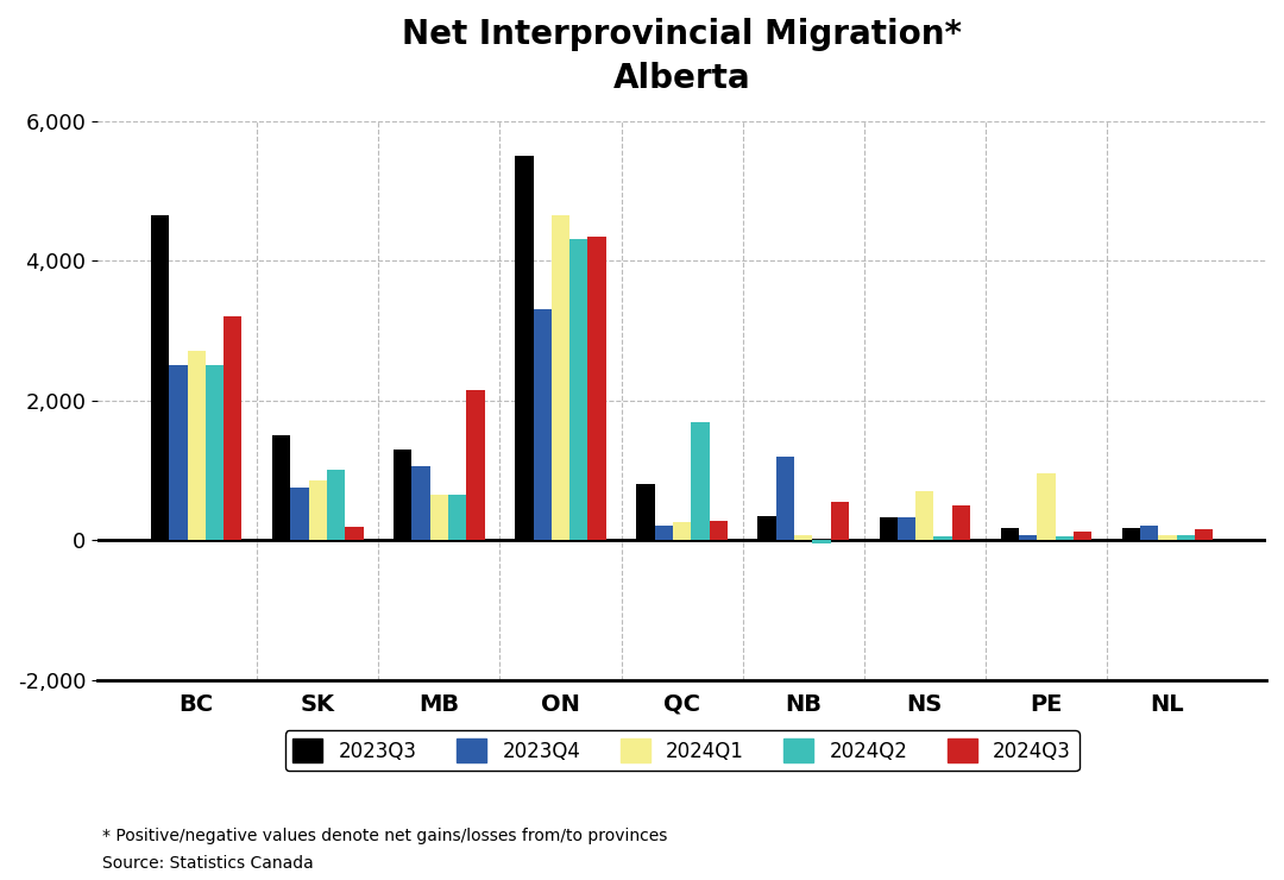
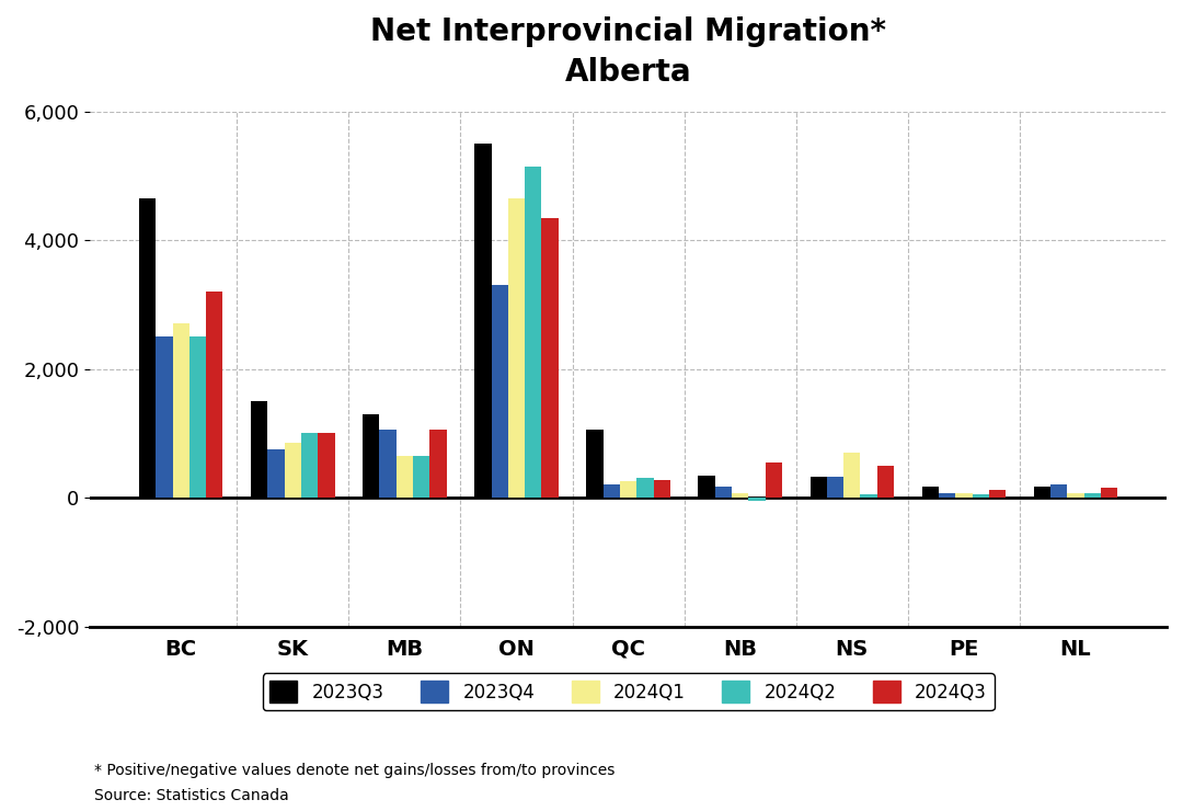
2024Q3/SK: 180 -> 1,000
2024Q3/MB: 2,140 -> 1,050
2024Q2/ON: 4,300 -> 5,150
2023Q3/QC: 800 -> 1,050
2024Q2/QC: 1,680 -> 300
2023Q4/NB: 1,200 -> 180
2024Q1/PE: 960 -> 80
